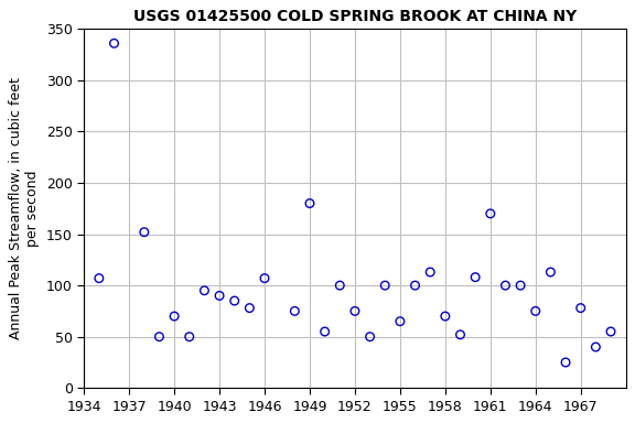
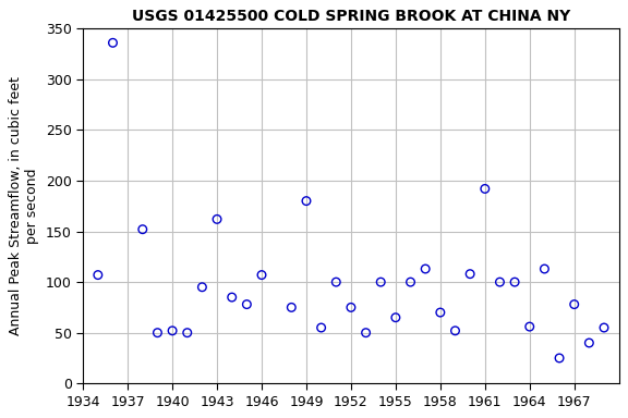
1940: 70 -> 52
1943: 90 -> 162
1961: 170 -> 192
1964: 75 -> 56
